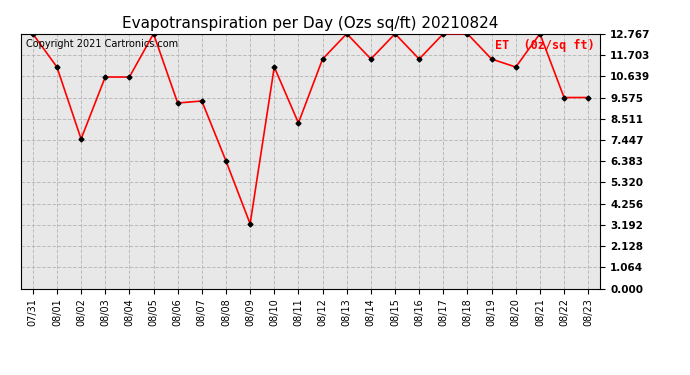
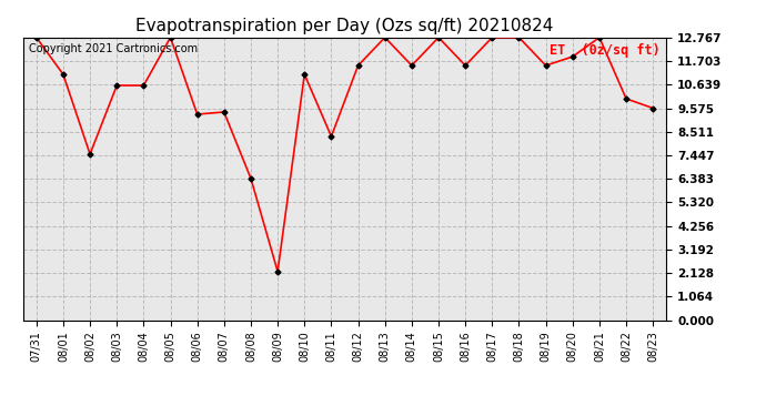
08/09: 3.2 -> 2.2
08/20: 11.1 -> 11.9
08/22: 9.6 -> 10.0
